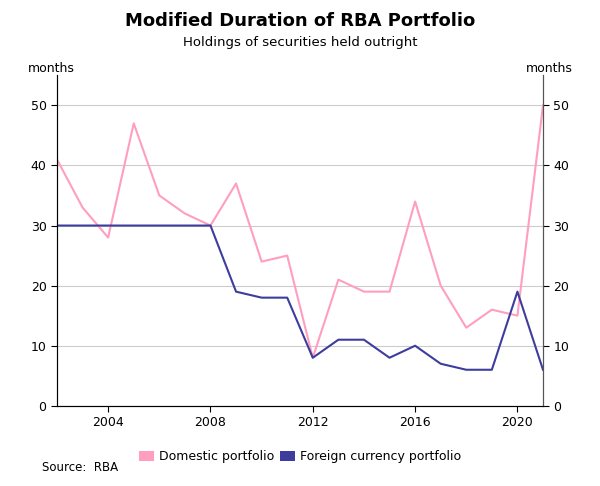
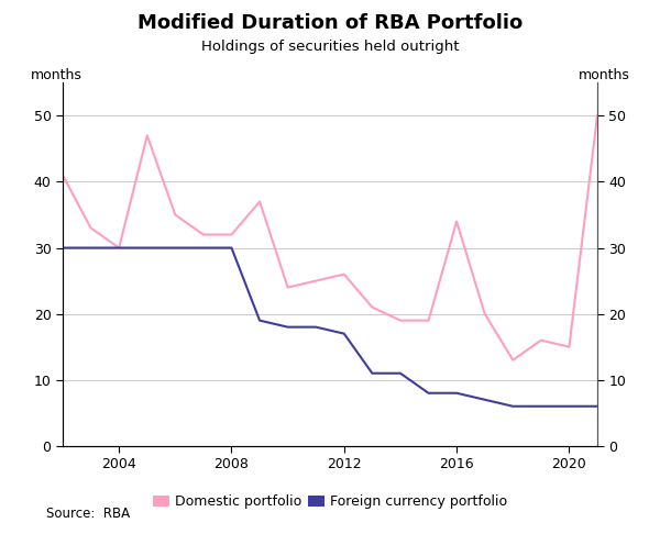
Domestic portfolio/2004: 28 -> 30
Domestic portfolio/2008: 30 -> 32
Domestic portfolio/2012: 8 -> 26
Foreign currency portfolio/2012: 8 -> 17
Foreign currency portfolio/2016: 10 -> 8
Foreign currency portfolio/2020: 19 -> 6
